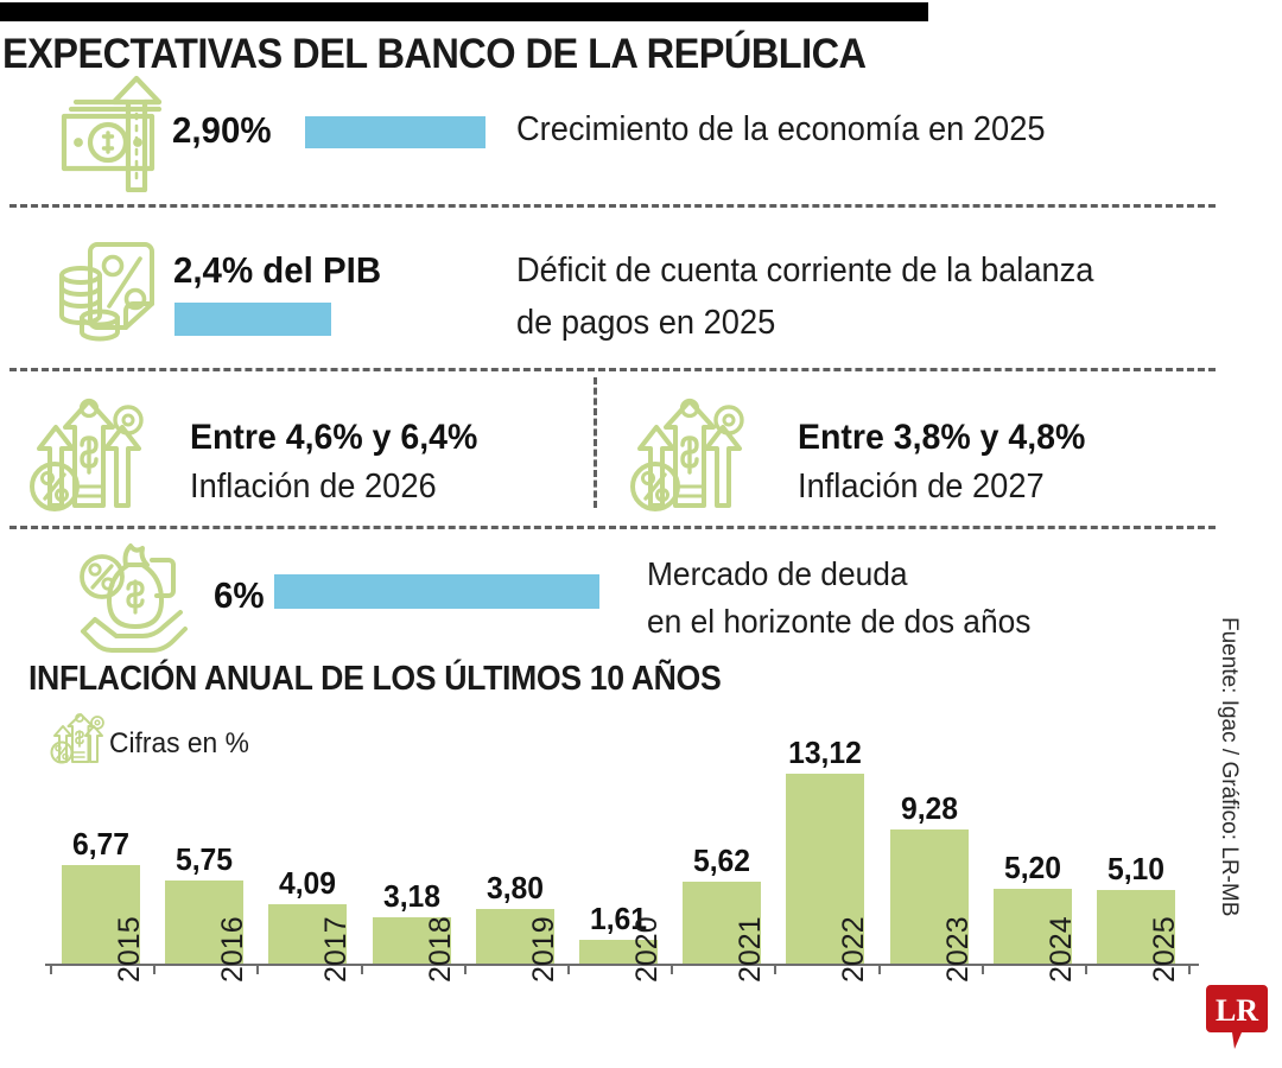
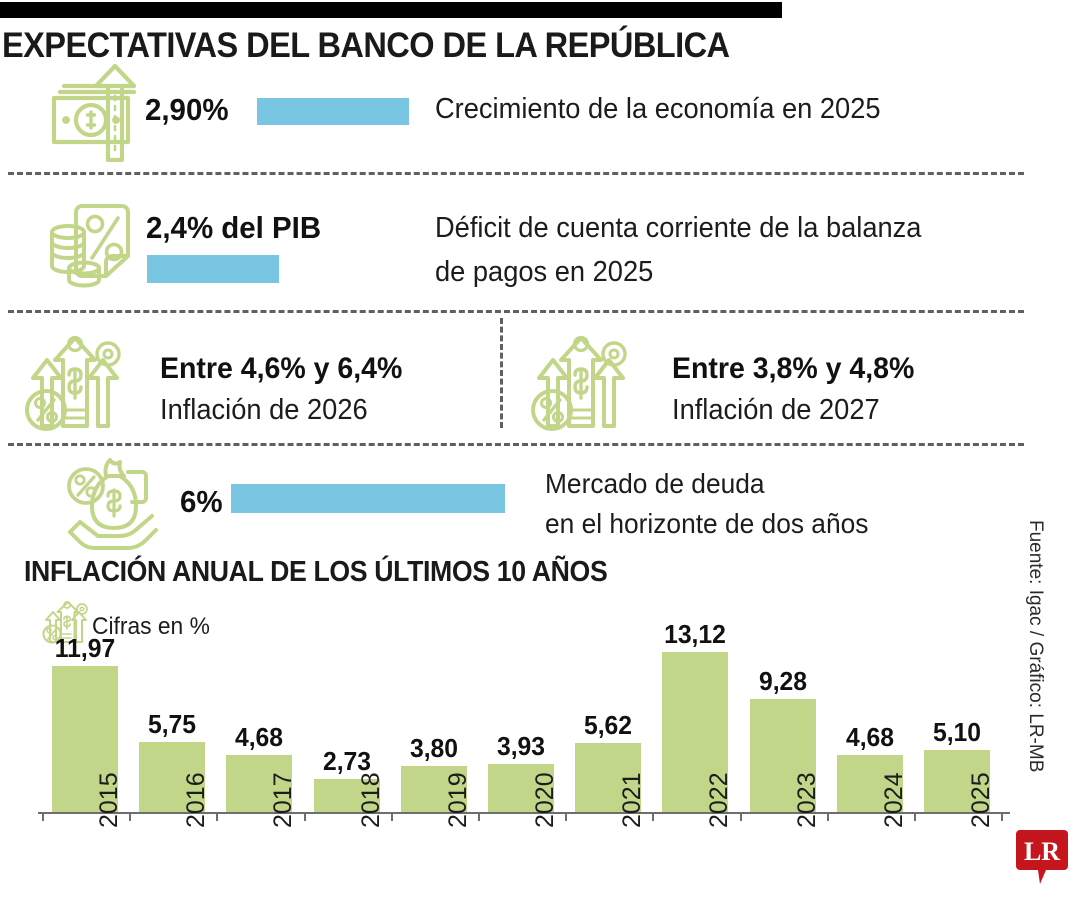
2015: 6,77 -> 11,97
2017: 4,09 -> 4,68
2018: 3,18 -> 2,73
2020: 1,61 -> 3,93
2024: 5,20 -> 4,68
